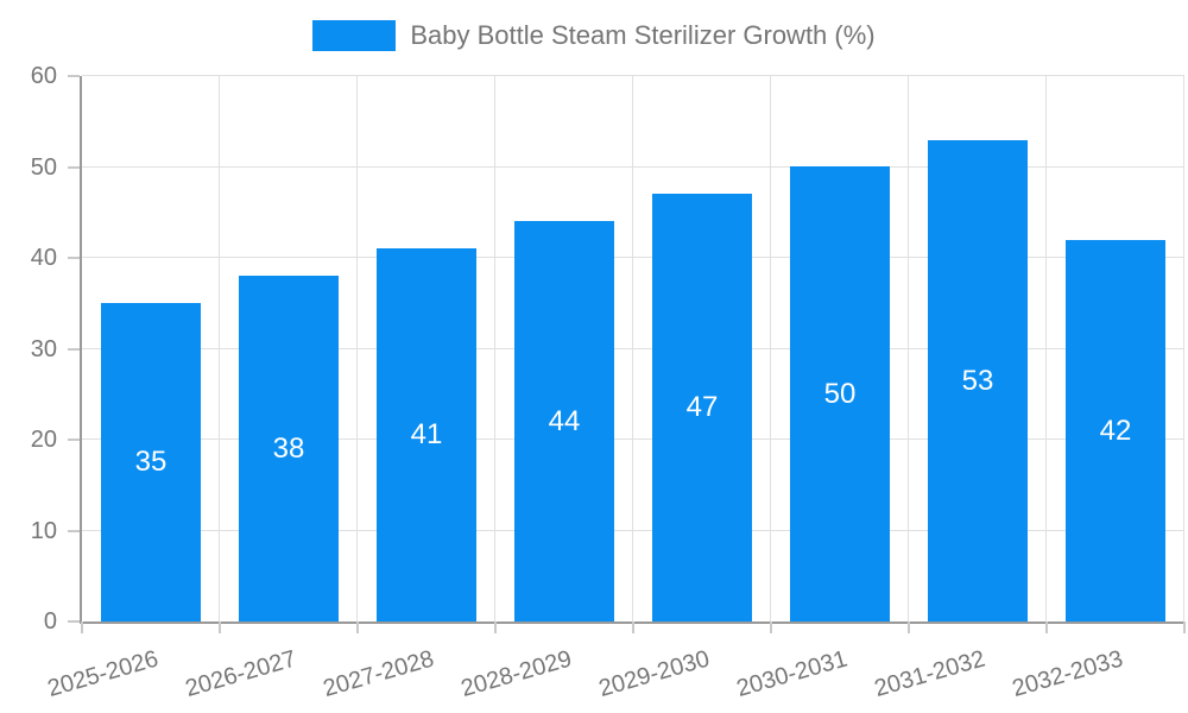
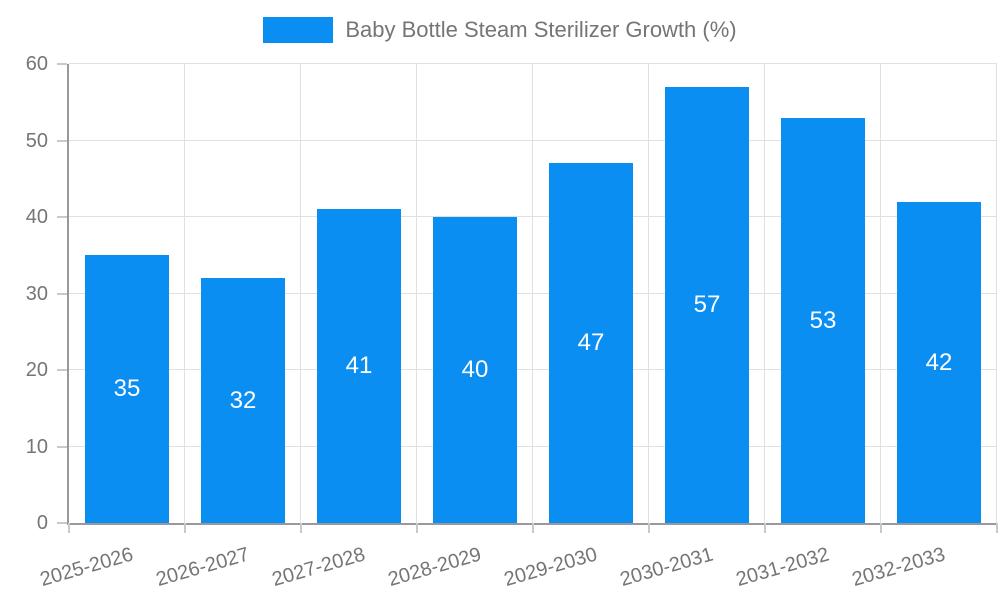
2026-2027: 38 -> 32
2028-2029: 44 -> 40
2030-2031: 50 -> 57
